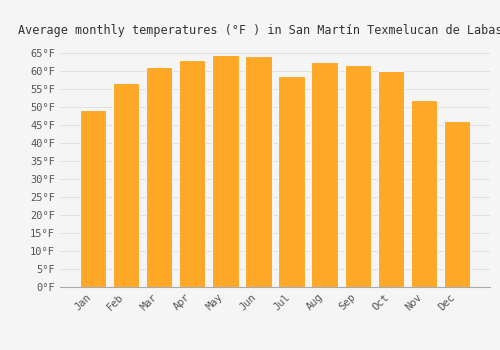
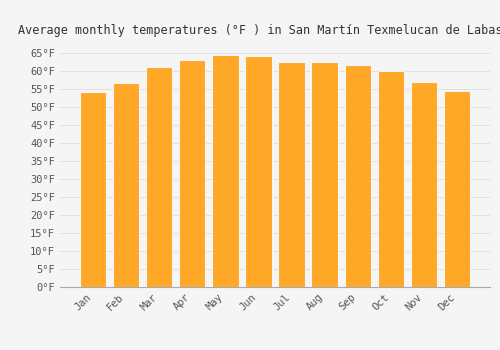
Jan: 49.0°F -> 54.0°F
Jul: 58.5°F -> 62.5°F
Nov: 52.0°F -> 57.0°F
Dec: 46.0°F -> 54.5°F
